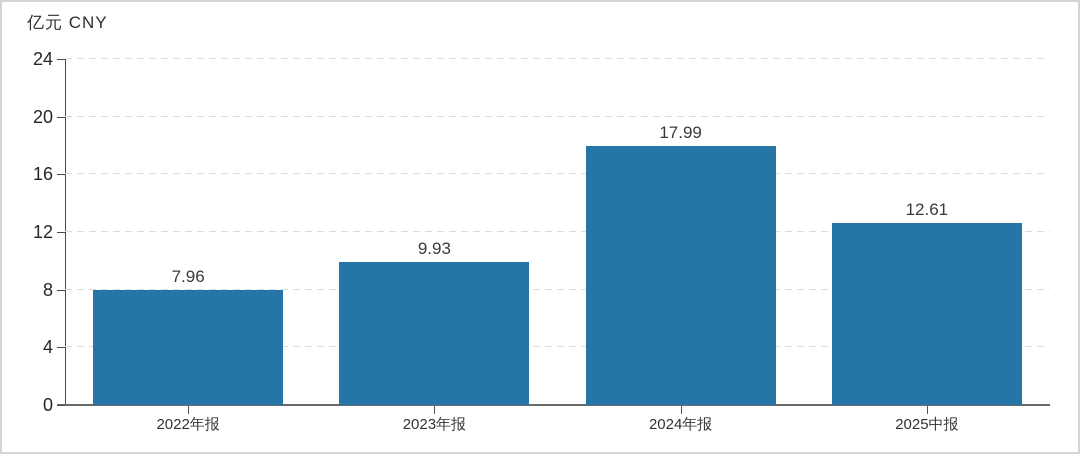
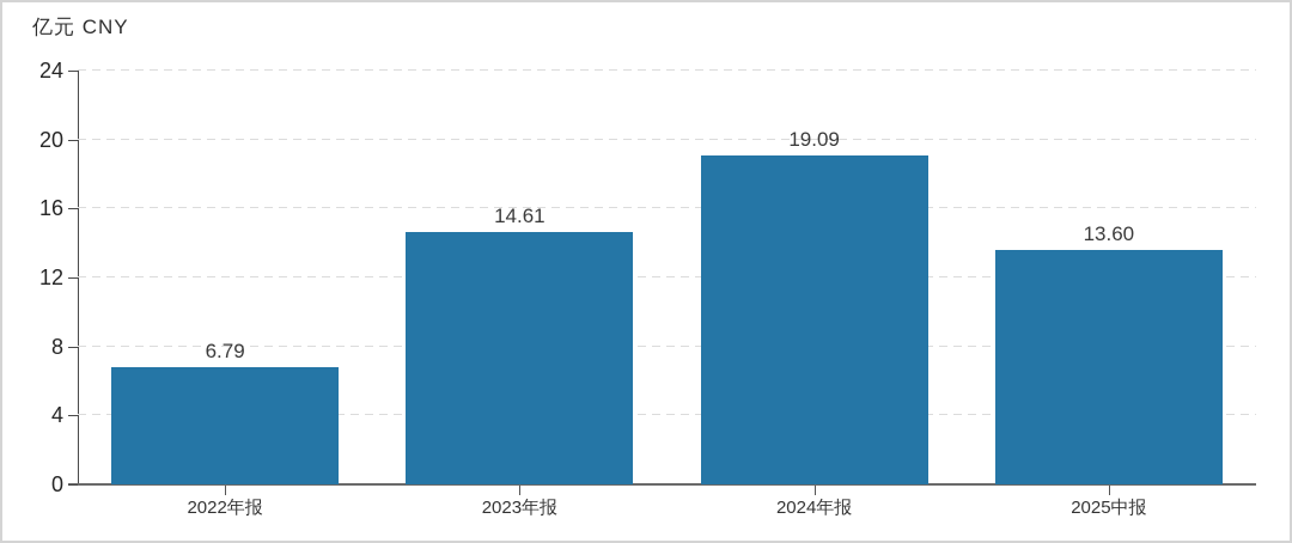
2022年报: 7.96 -> 6.79
2023年报: 9.93 -> 14.61
2024年报: 17.99 -> 19.09
2025中报: 12.61 -> 13.60
